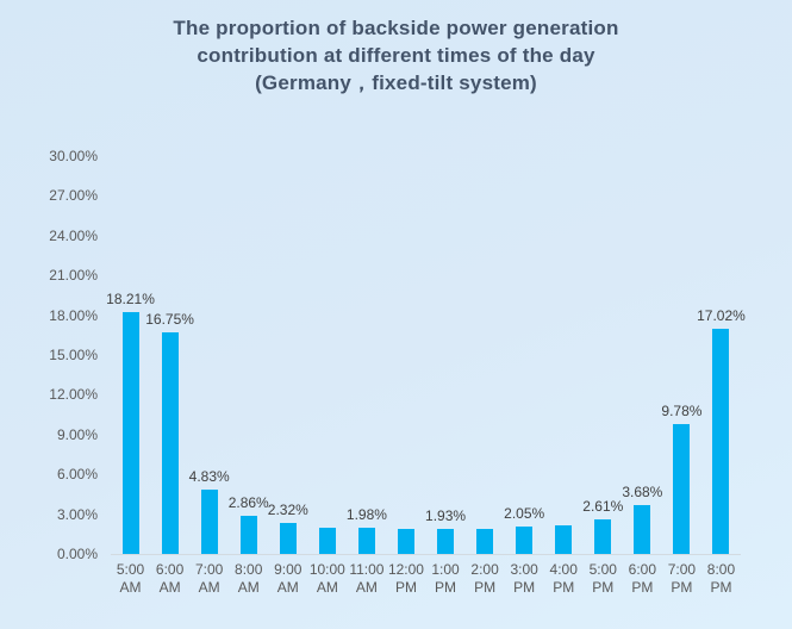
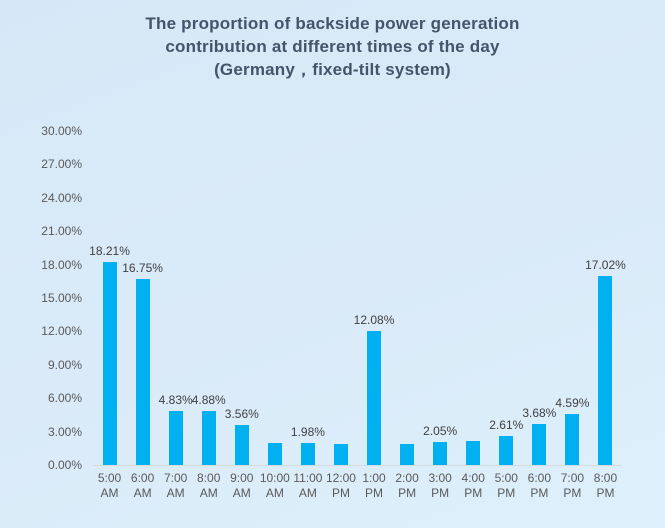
8:00 AM: 2.86% -> 4.88%
9:00 AM: 2.32% -> 3.56%
1:00 PM: 1.93% -> 12.08%
7:00 PM: 9.78% -> 4.59%
